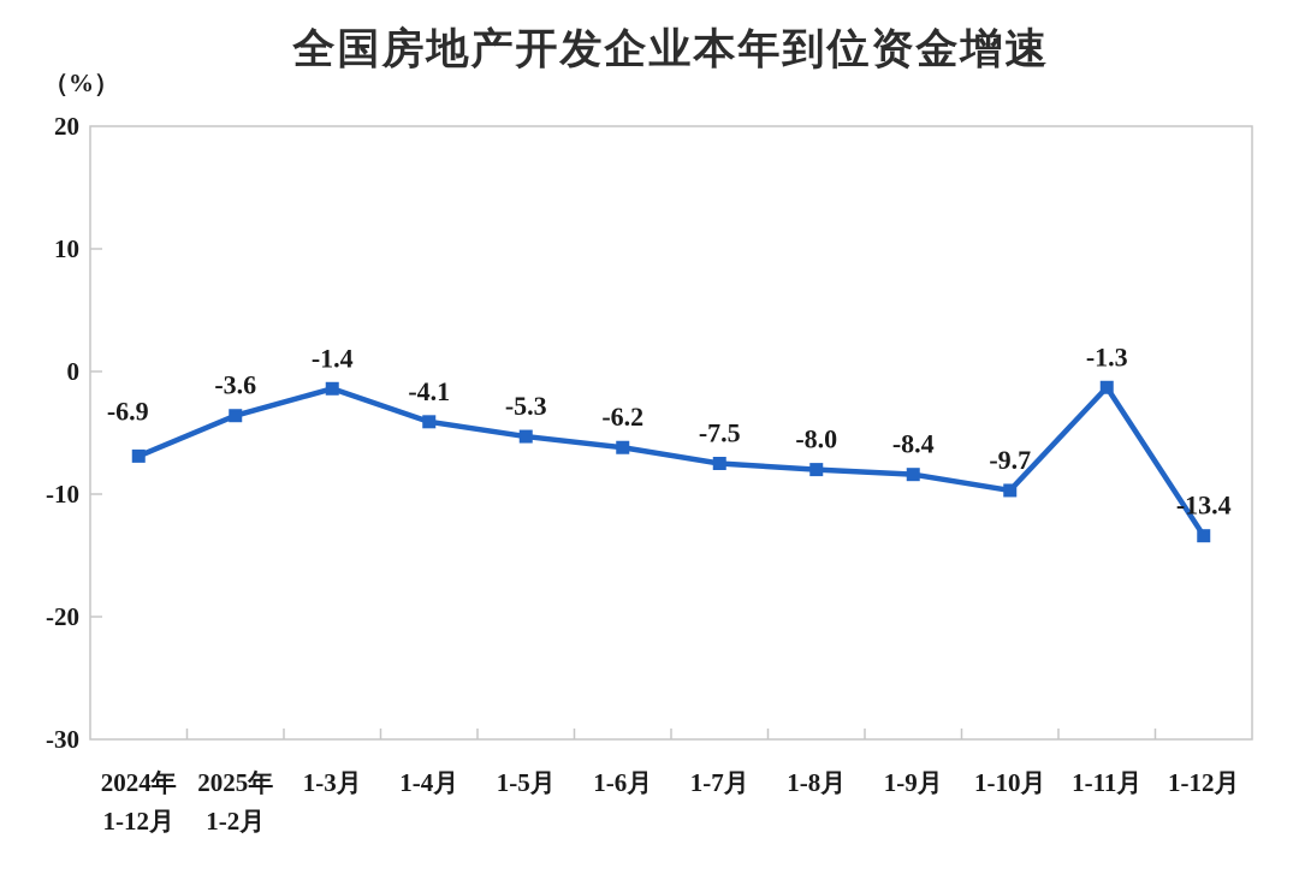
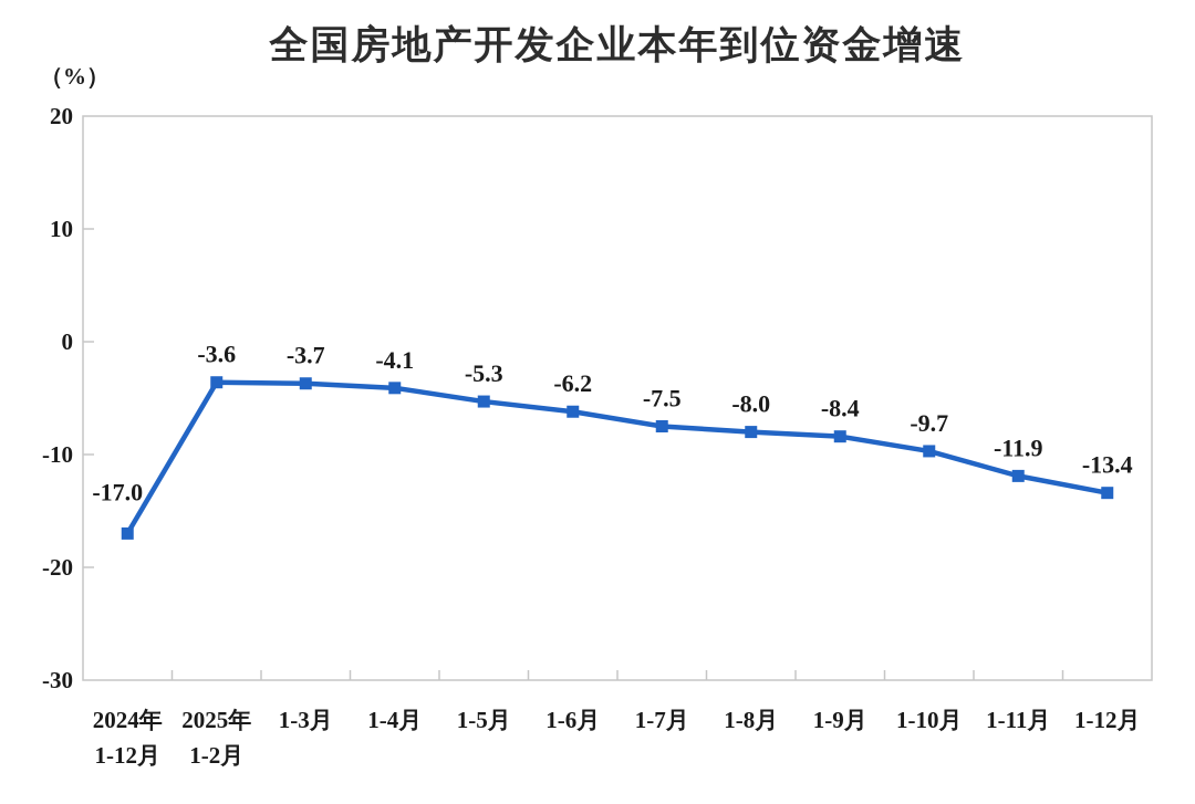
2024年 1-12月: -6.9 -> -17.0
1-3月: -1.4 -> -3.7
1-11月: -1.3 -> -11.9
